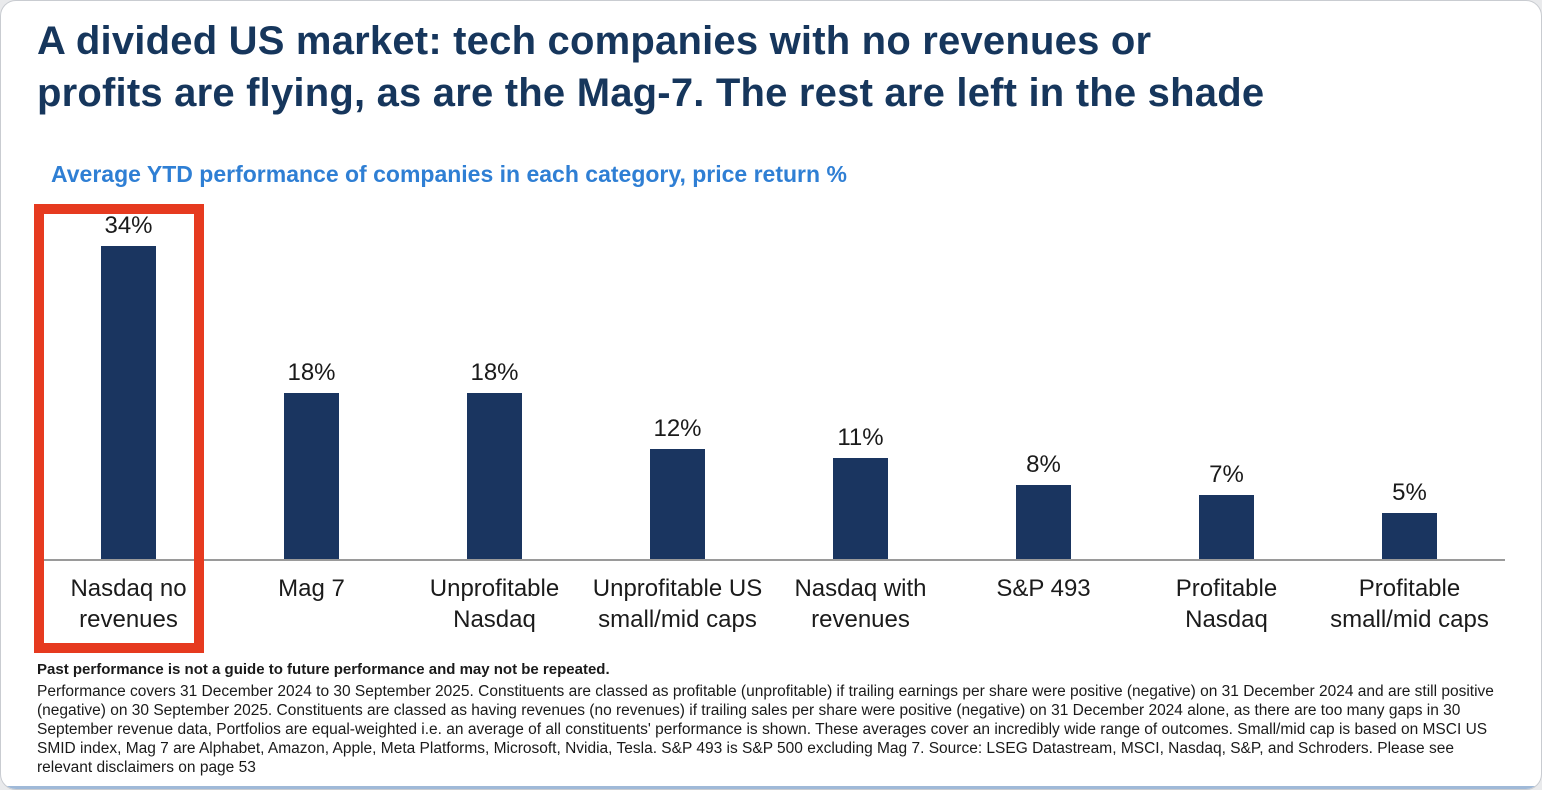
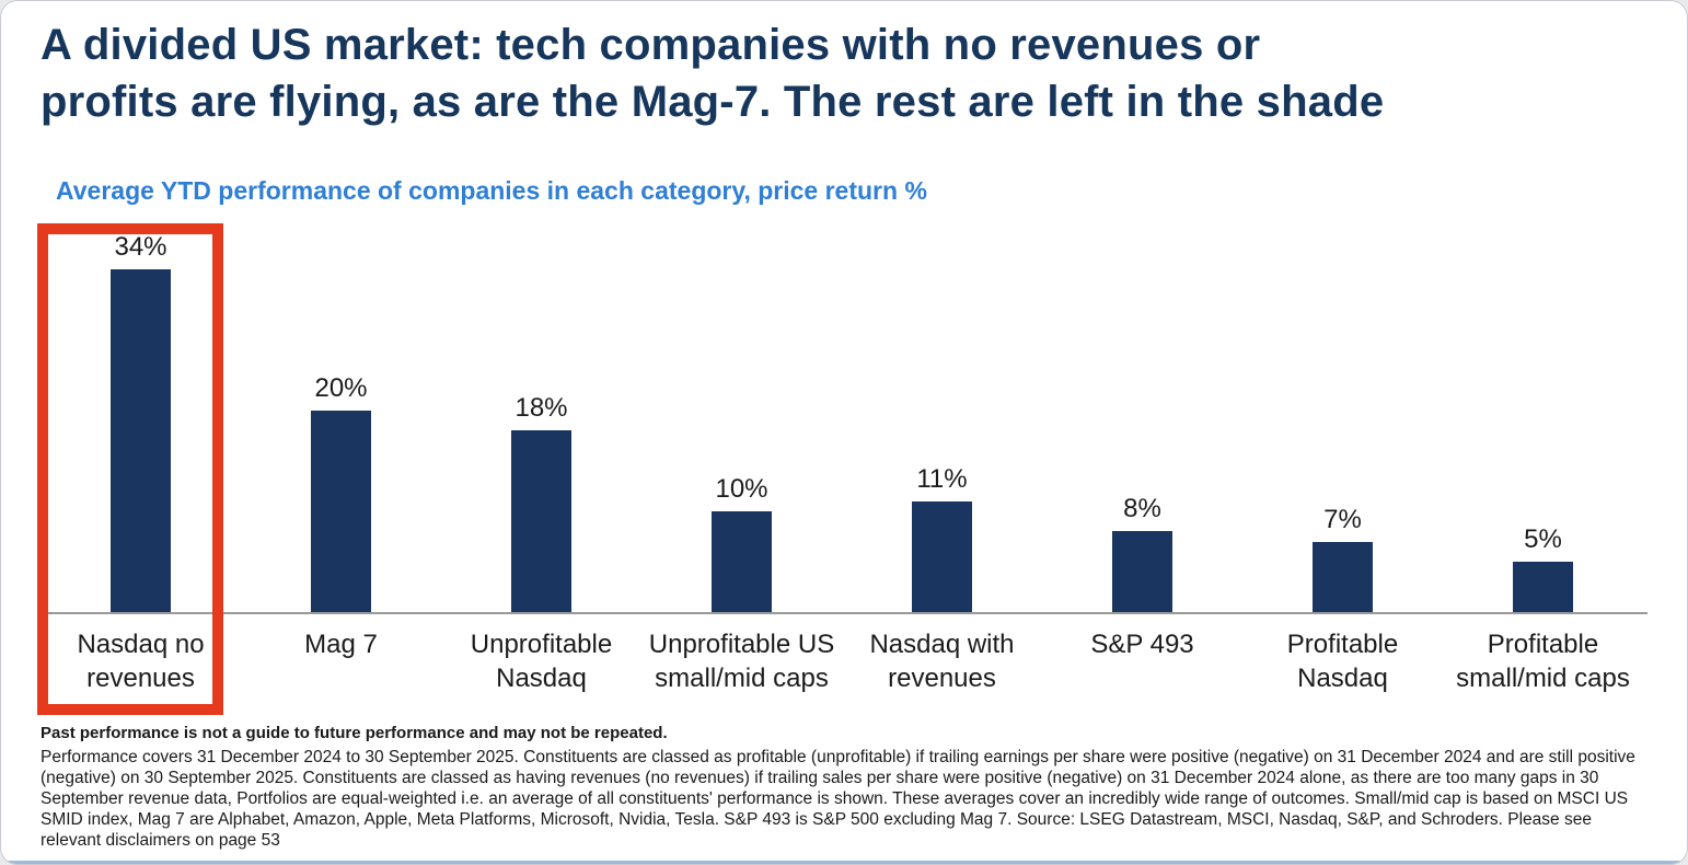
Mag 7: 18% -> 20%
Unprofitable US small/mid caps: 12% -> 10%
